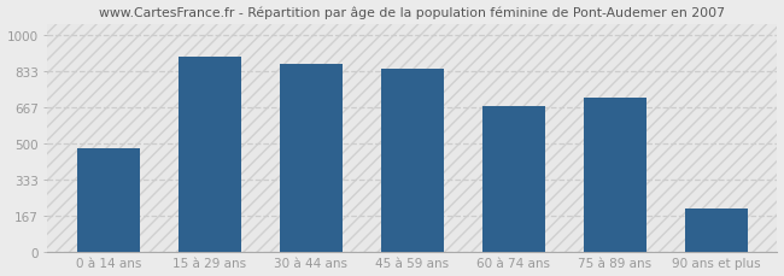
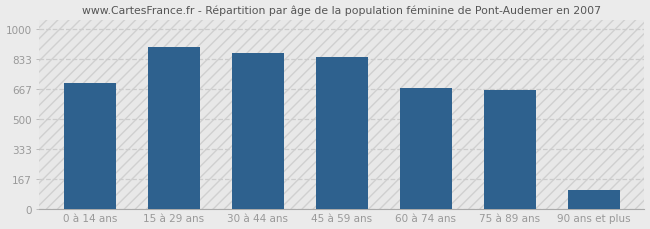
0 à 14 ans: 480 -> 700
75 à 89 ans: 710 -> 660
90 ans et plus: 200 -> 100
